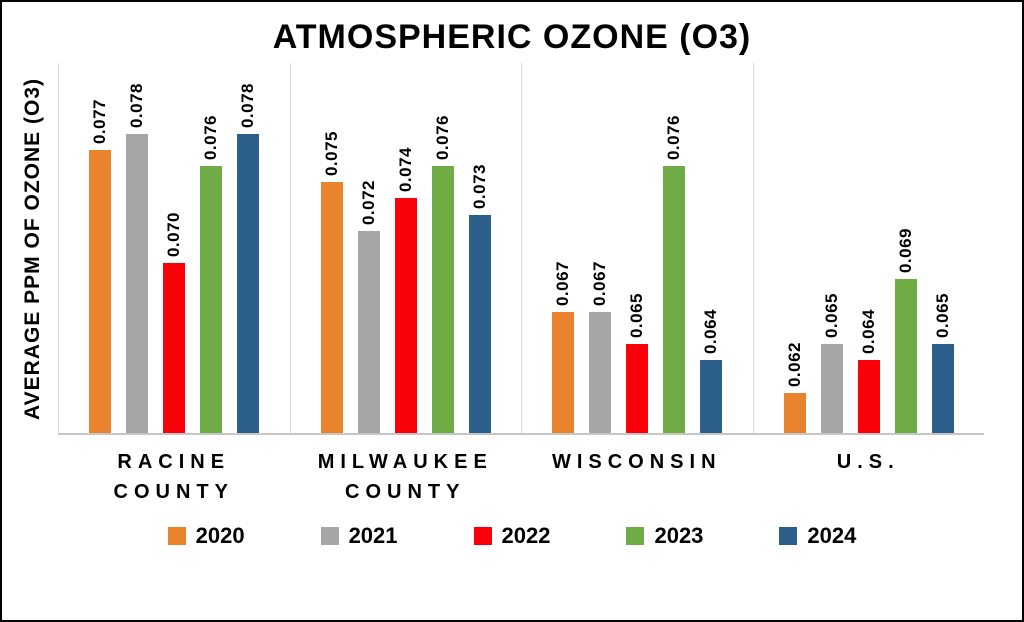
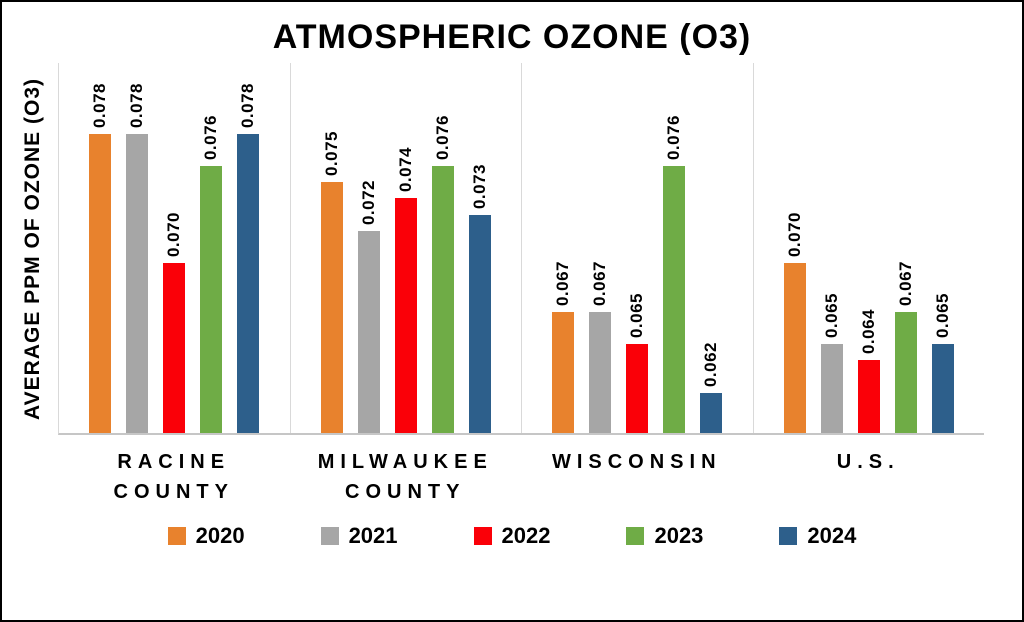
2020/RACINE COUNTY: 0.077 -> 0.078
2024/WISCONSIN: 0.064 -> 0.062
2020/U.S.: 0.062 -> 0.070
2023/U.S.: 0.069 -> 0.067
